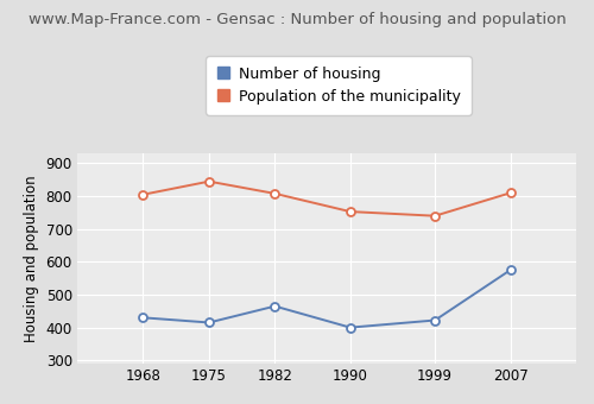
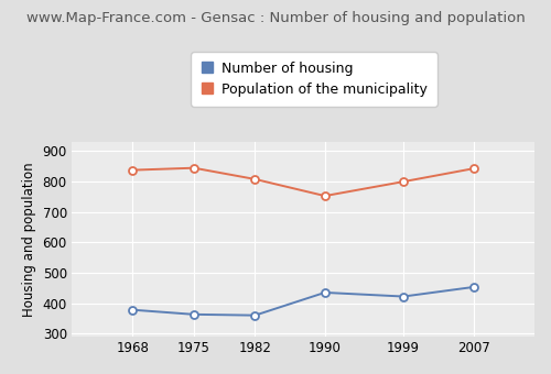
Number of housing/1968: 430 -> 378
Population of the municipality/1968: 805 -> 838
Number of housing/1975: 415 -> 363
Number of housing/1982: 465 -> 360
Number of housing/1990: 400 -> 435
Population of the municipality/1999: 740 -> 800
Number of housing/2007: 575 -> 453
Population of the municipality/2007: 810 -> 843
